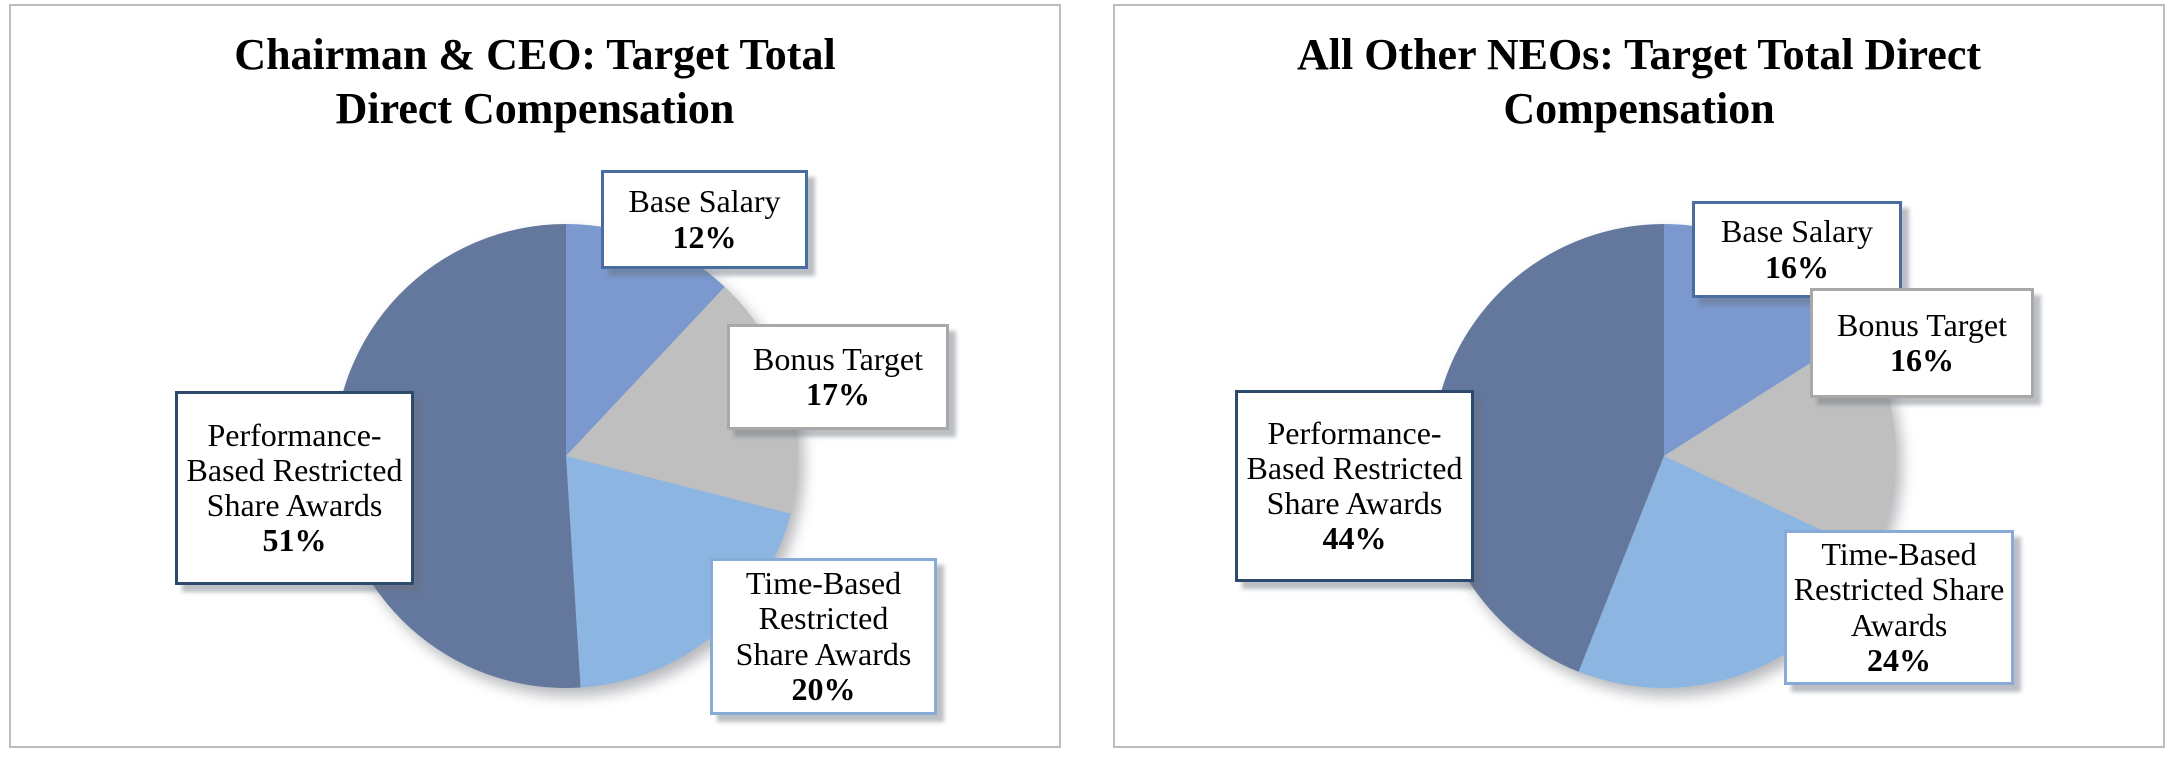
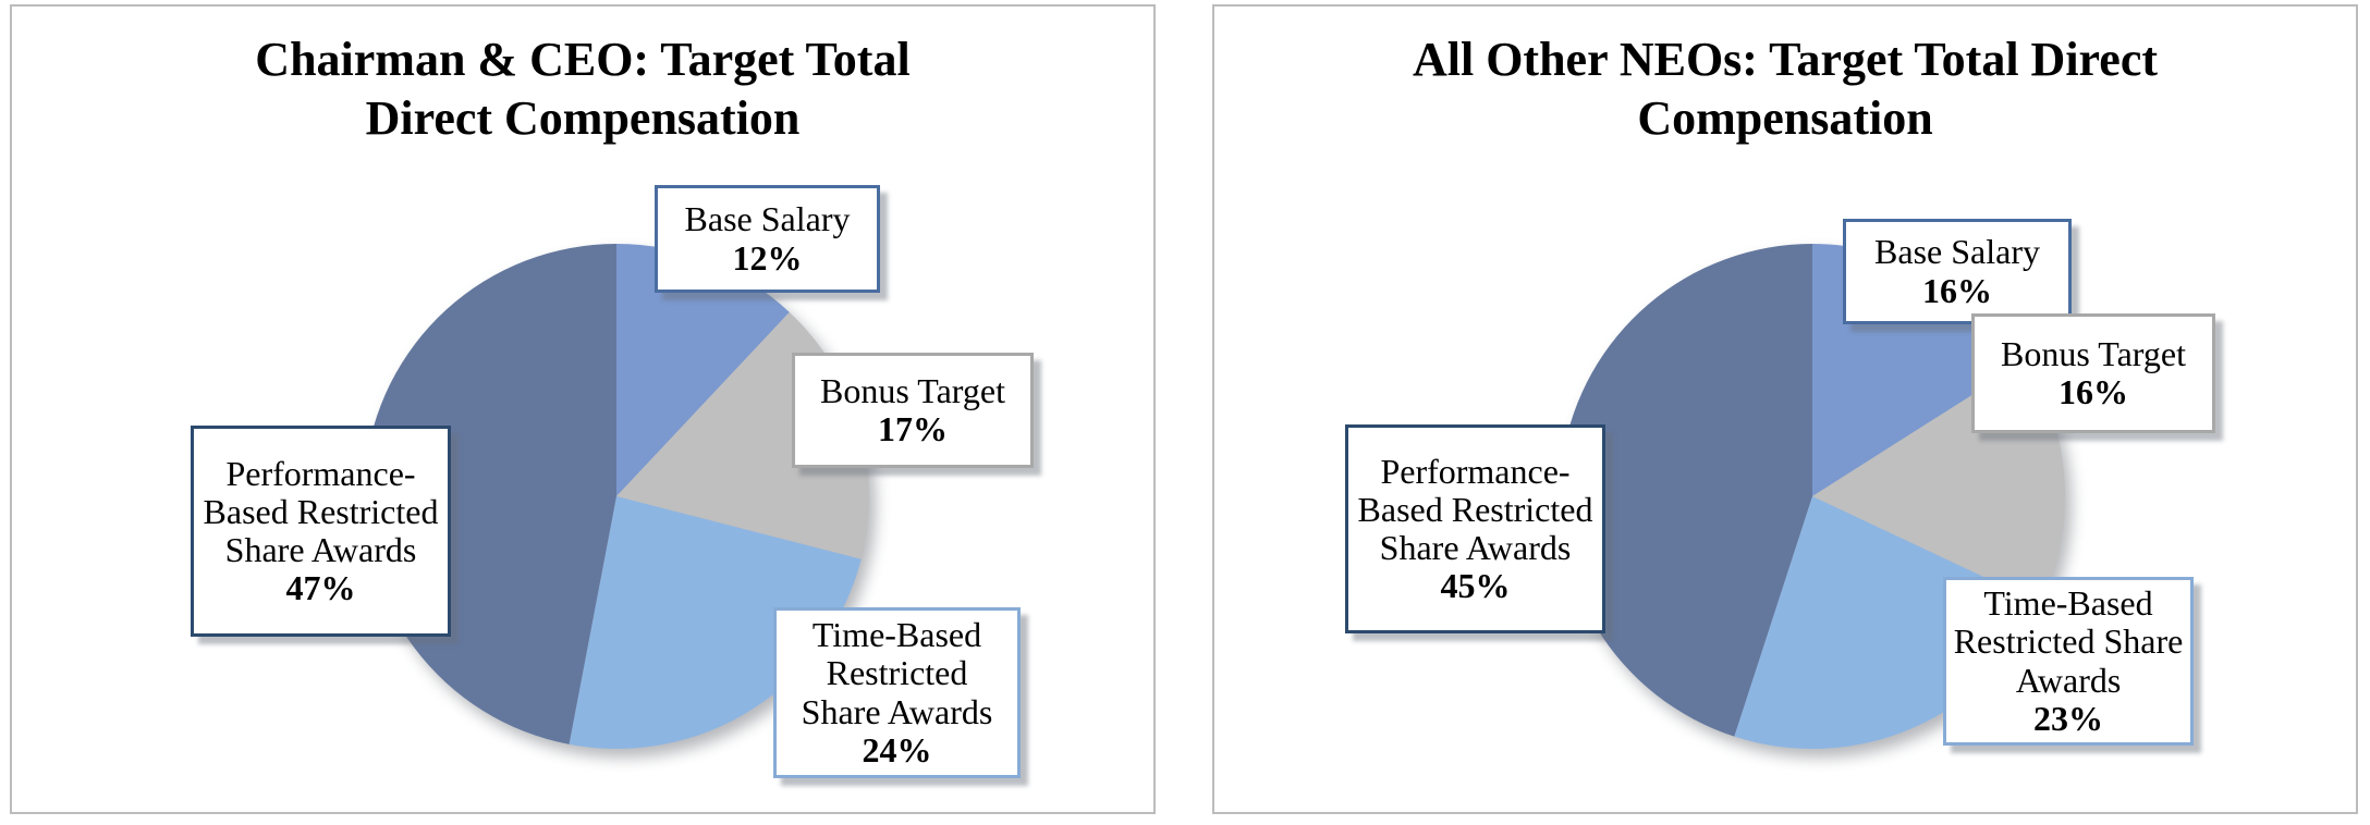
Chairman & CEO: Target Total Direct Compensation/Time-Based Restricted Share Awards: 20% -> 24%
Chairman & CEO: Target Total Direct Compensation/Performance-Based Restricted Share Awards: 51% -> 47%
All Other NEOs: Target Total Direct Compensation/Time-Based Restricted Share Awards: 24% -> 23%
All Other NEOs: Target Total Direct Compensation/Performance-Based Restricted Share Awards: 44% -> 45%
